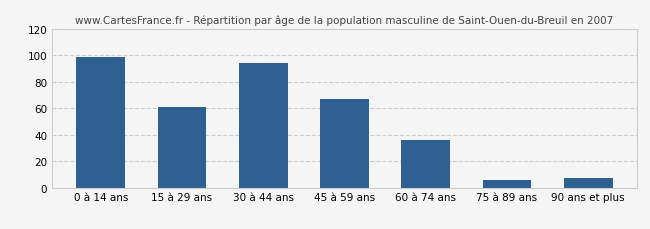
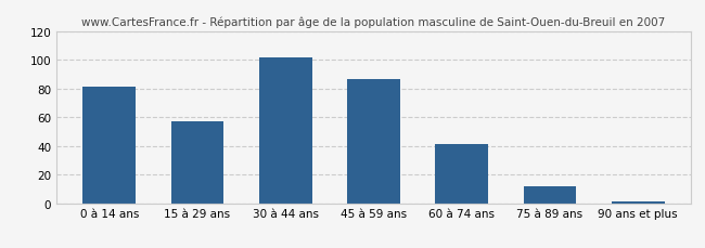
0 à 14 ans: 99 -> 81
15 à 29 ans: 61 -> 57
30 à 44 ans: 94 -> 102
45 à 59 ans: 67 -> 87
60 à 74 ans: 36 -> 41
75 à 89 ans: 6 -> 12
90 ans et plus: 7 -> 1
